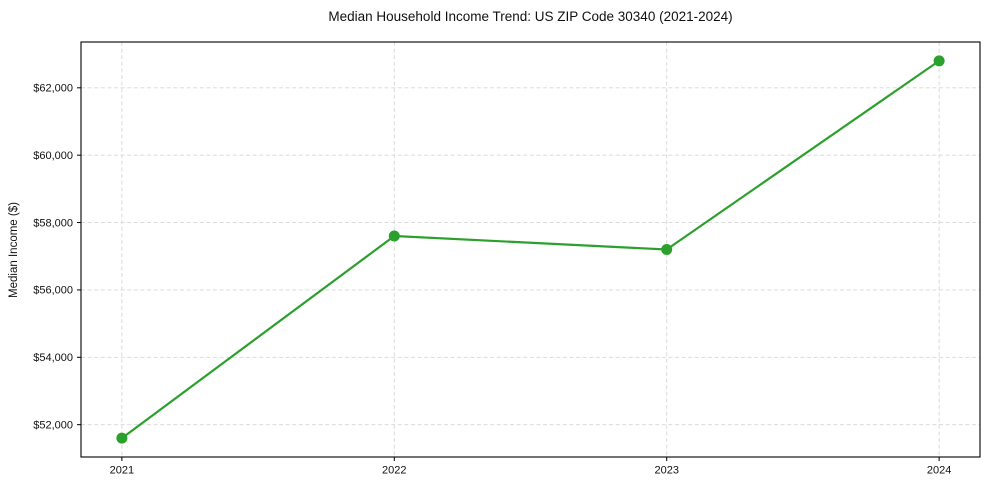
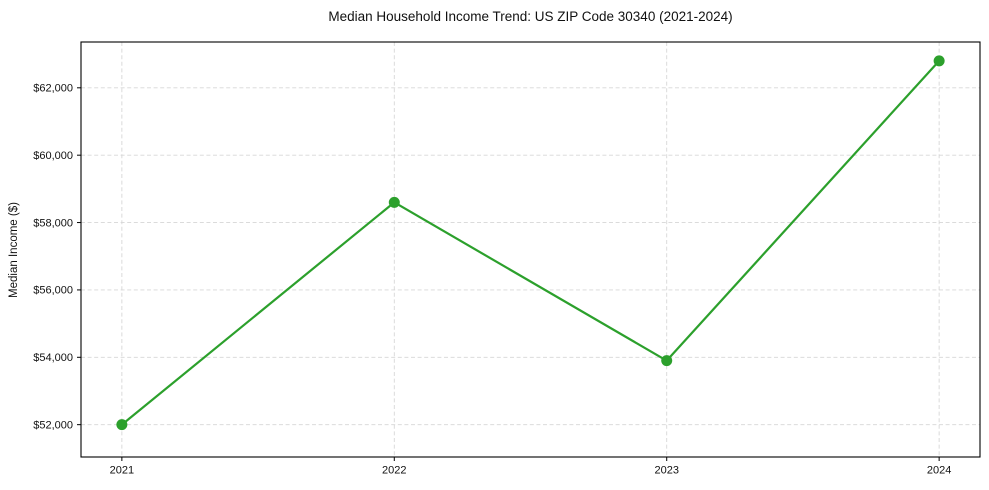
2021: $51600 -> $52000
2022: $57600 -> $58600
2023: $57200 -> $53900
